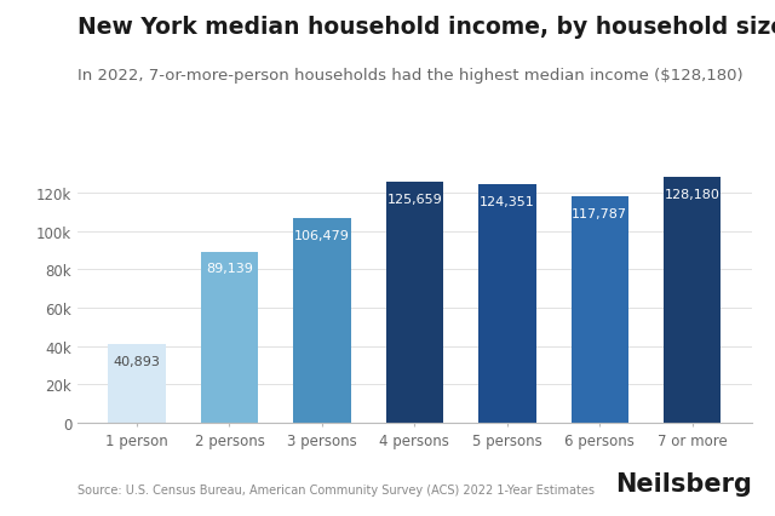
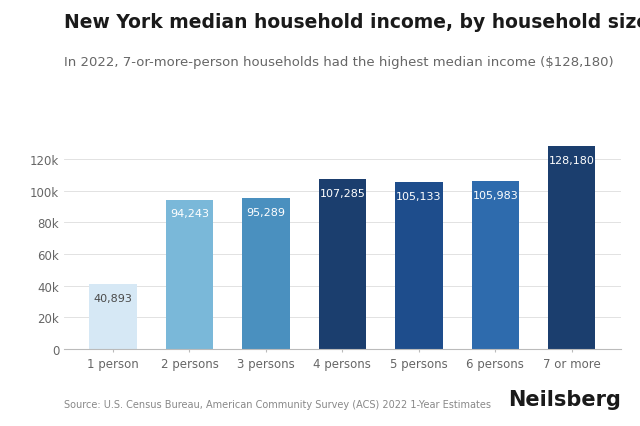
2 persons: 89,139 -> 94,243
3 persons: 106,479 -> 95,289
4 persons: 125,659 -> 107,285
5 persons: 124,351 -> 105,133
6 persons: 117,787 -> 105,983
